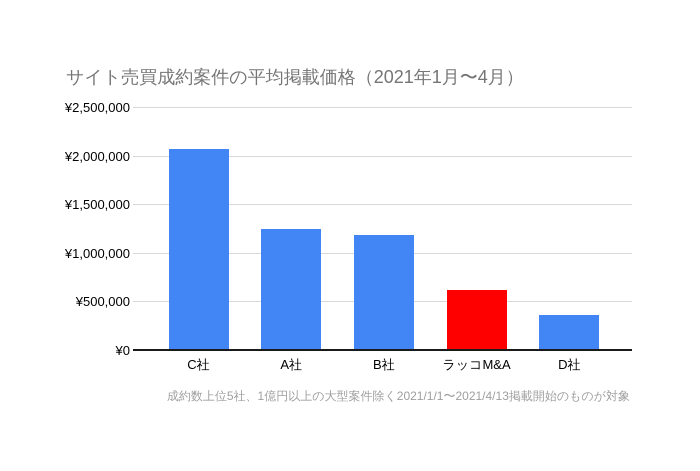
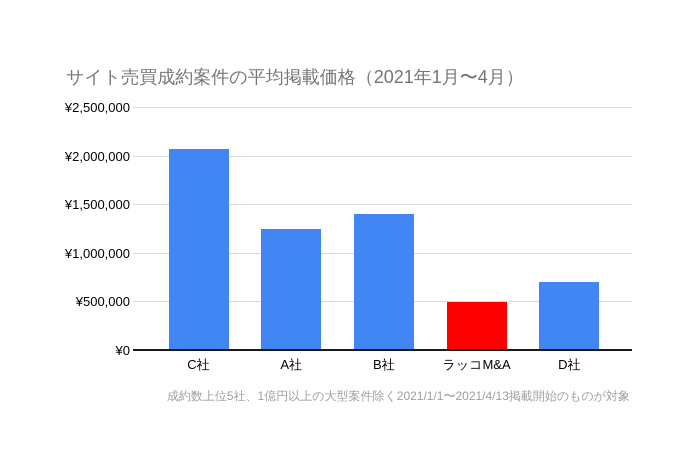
B社: ¥1200000 -> ¥1400000
ラッコM&A: ¥600000 -> ¥500000
D社: ¥400000 -> ¥700000
